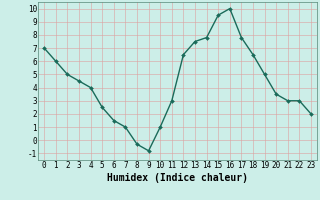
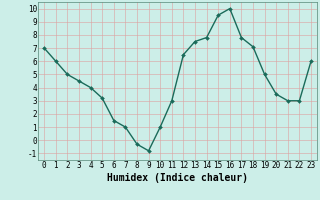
5: 2.5 -> 3.2
18: 6.5 -> 7.1
23: 2.0 -> 6.0
